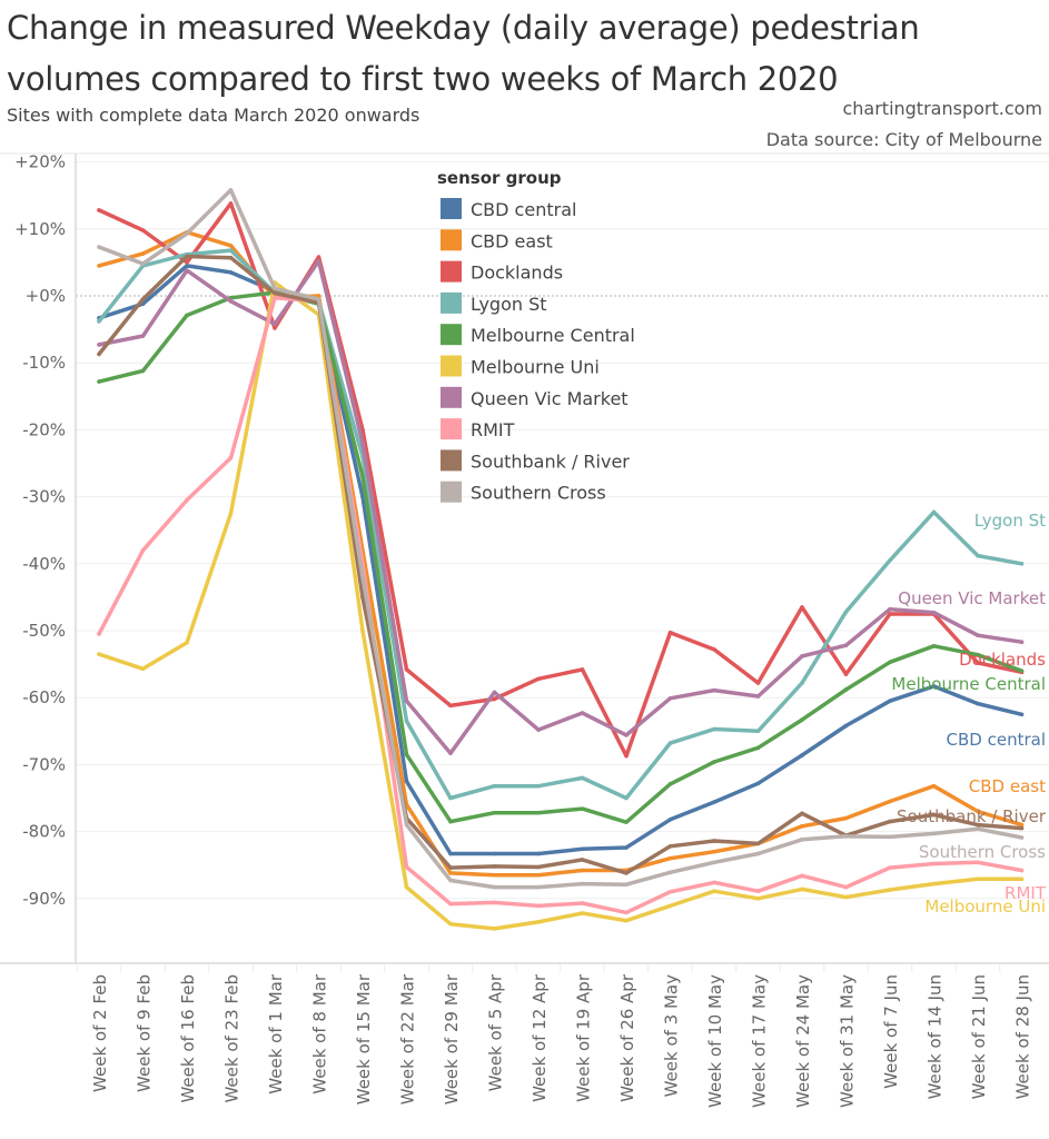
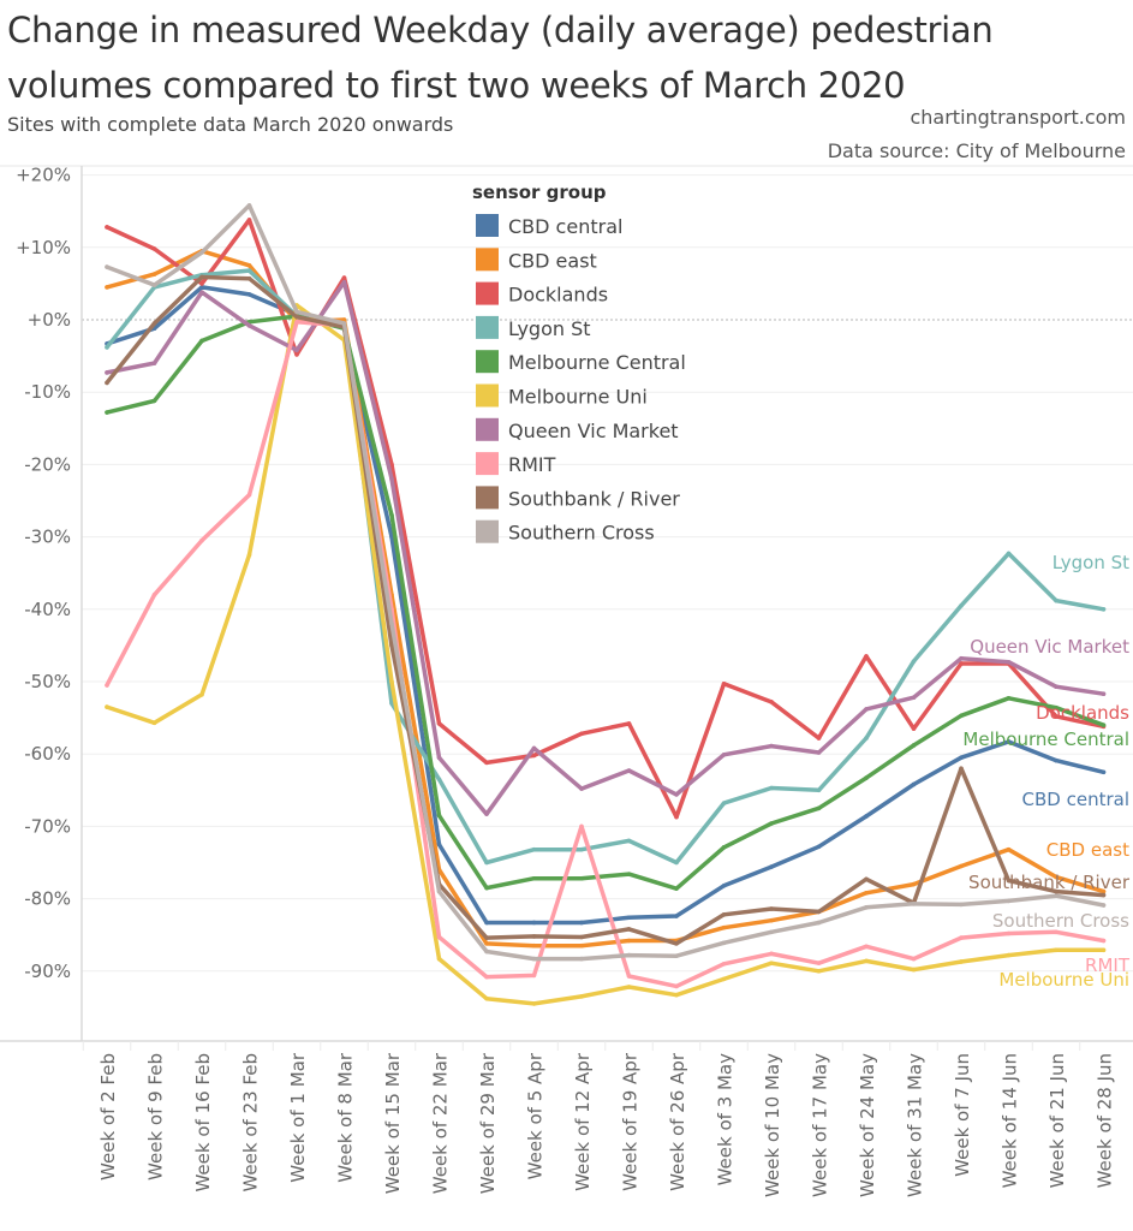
Lygon St/Week of 15 Mar: -24% -> -53%
RMIT/Week of 12 Apr: -91% -> -70%
Southbank / River/Week of 7 Jun: -78% -> -62%
